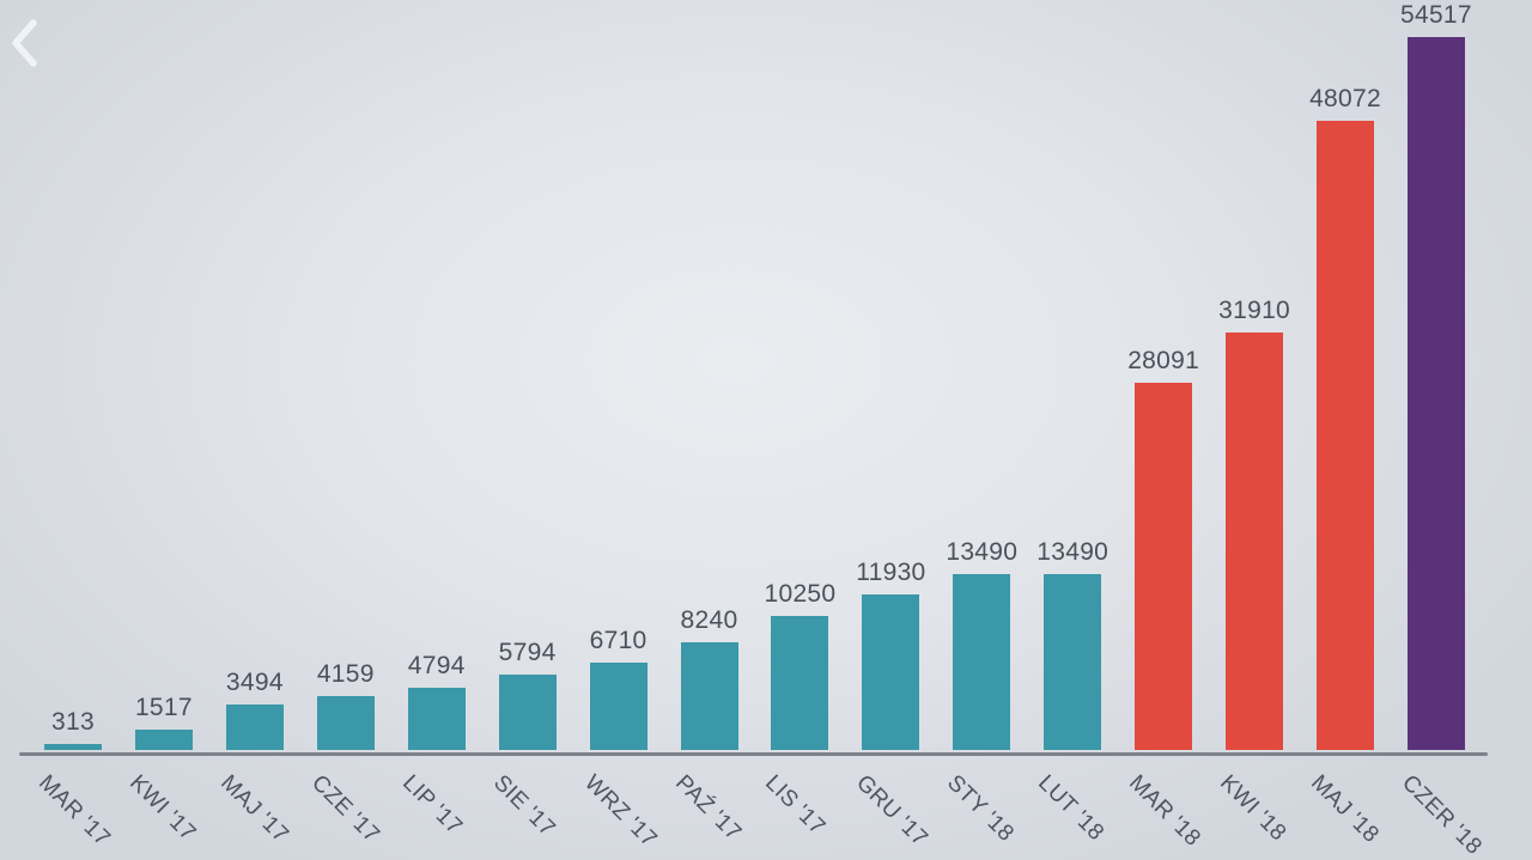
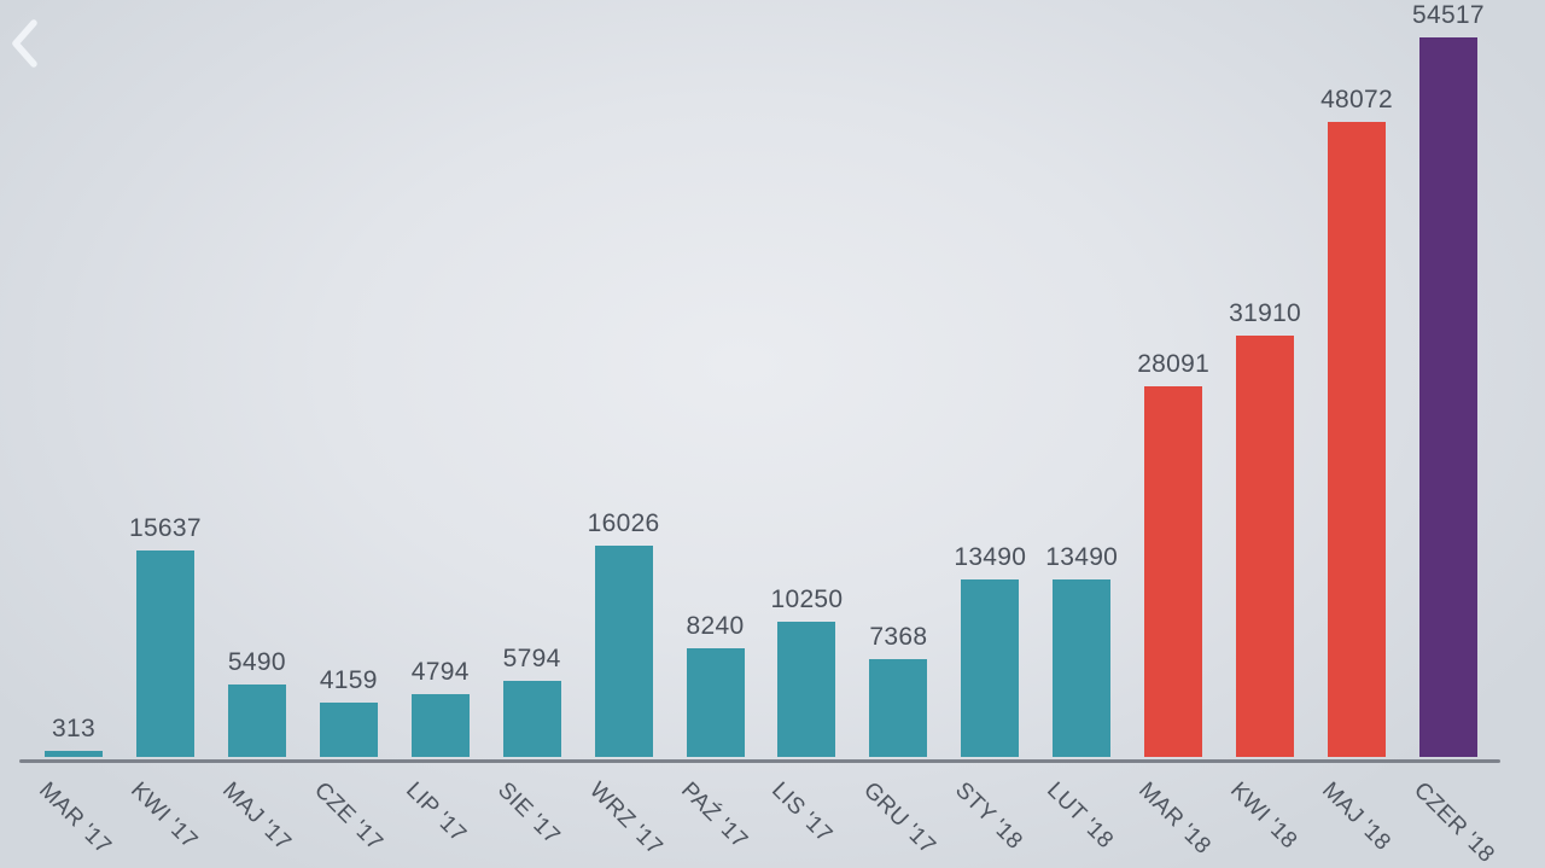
KWI '17: 1517 -> 15637
MAJ '17: 3494 -> 5490
WRZ '17: 6710 -> 16026
GRU '17: 11930 -> 7368
